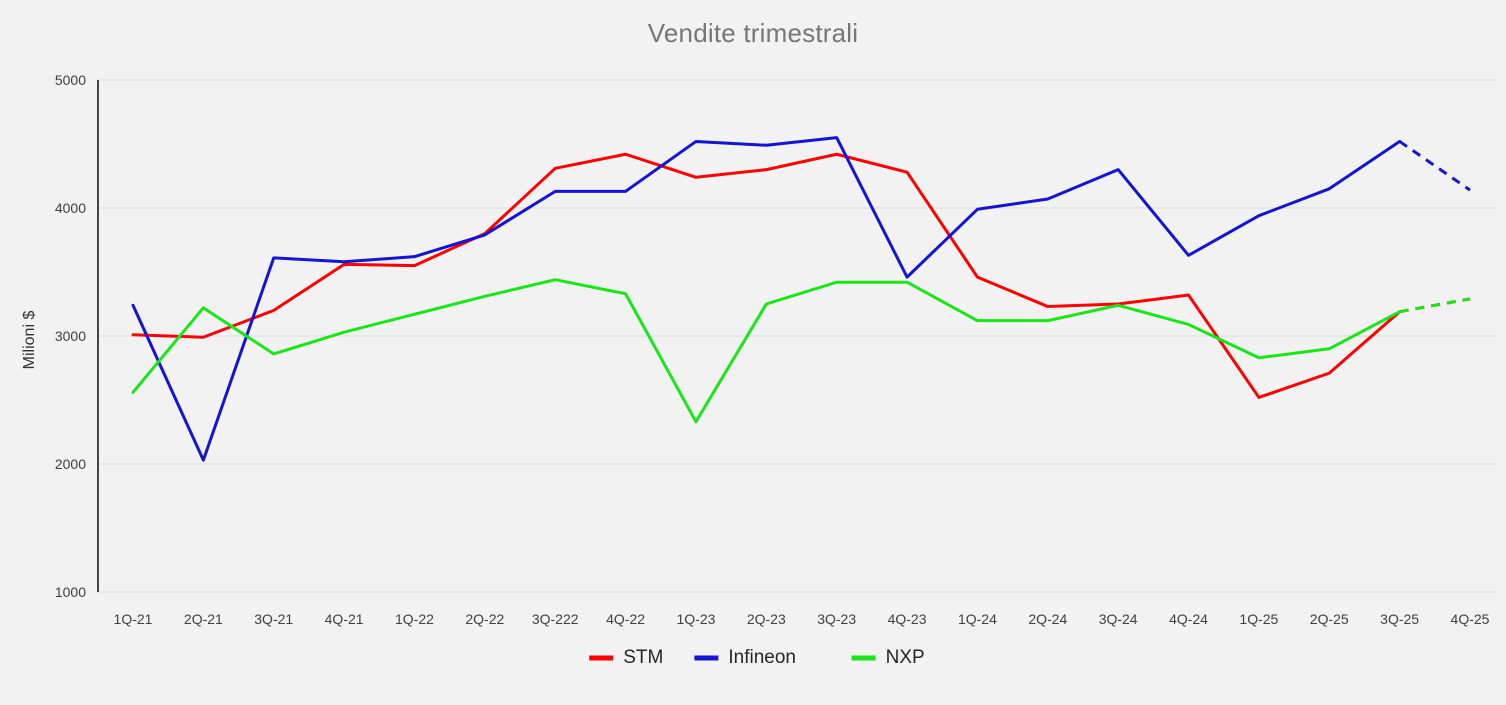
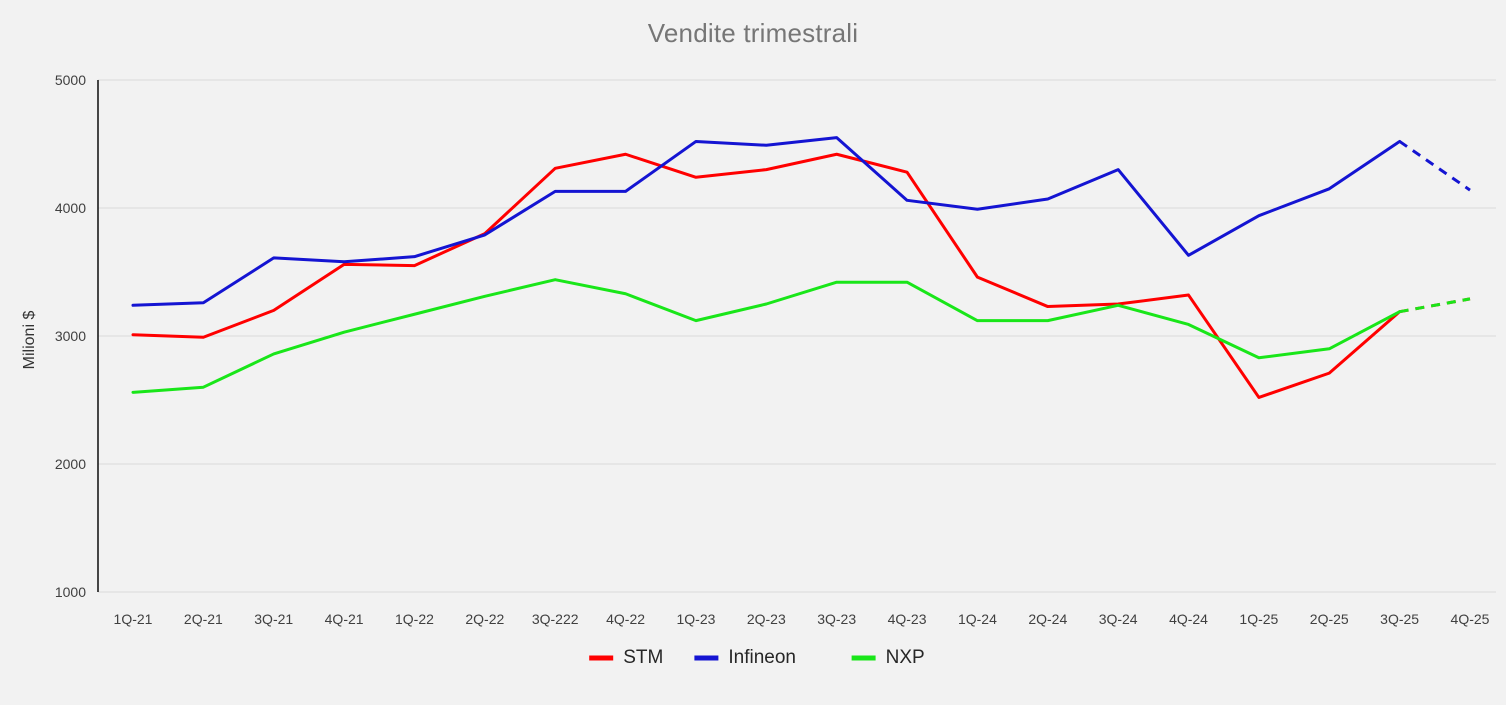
Infineon/2Q-21: 2030 -> 3260
NXP/2Q-21: 3220 -> 2600
NXP/1Q-23: 2330 -> 3120
Infineon/4Q-23: 3460 -> 4060
